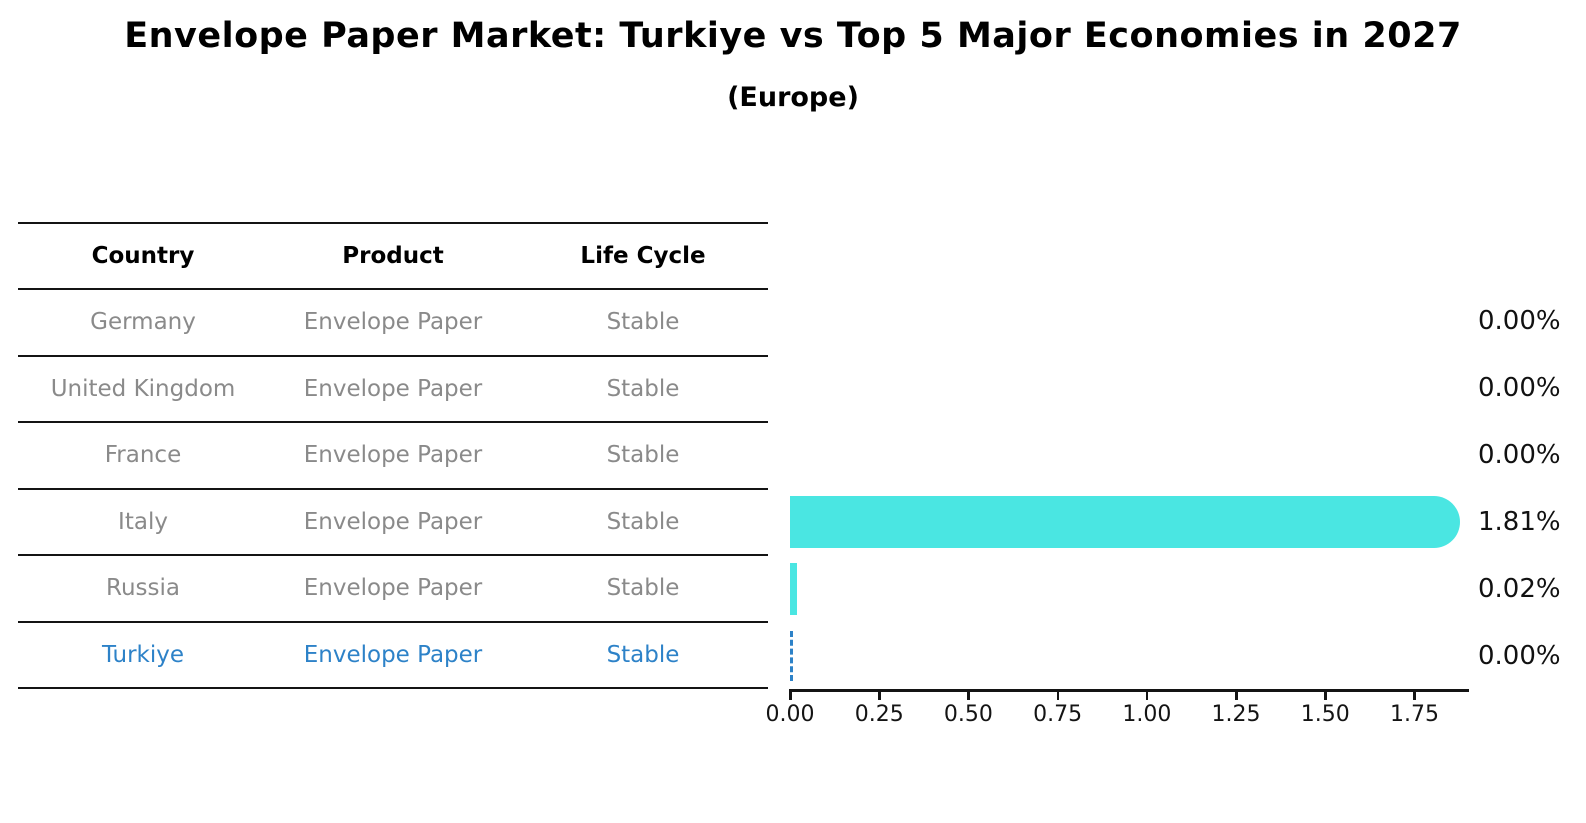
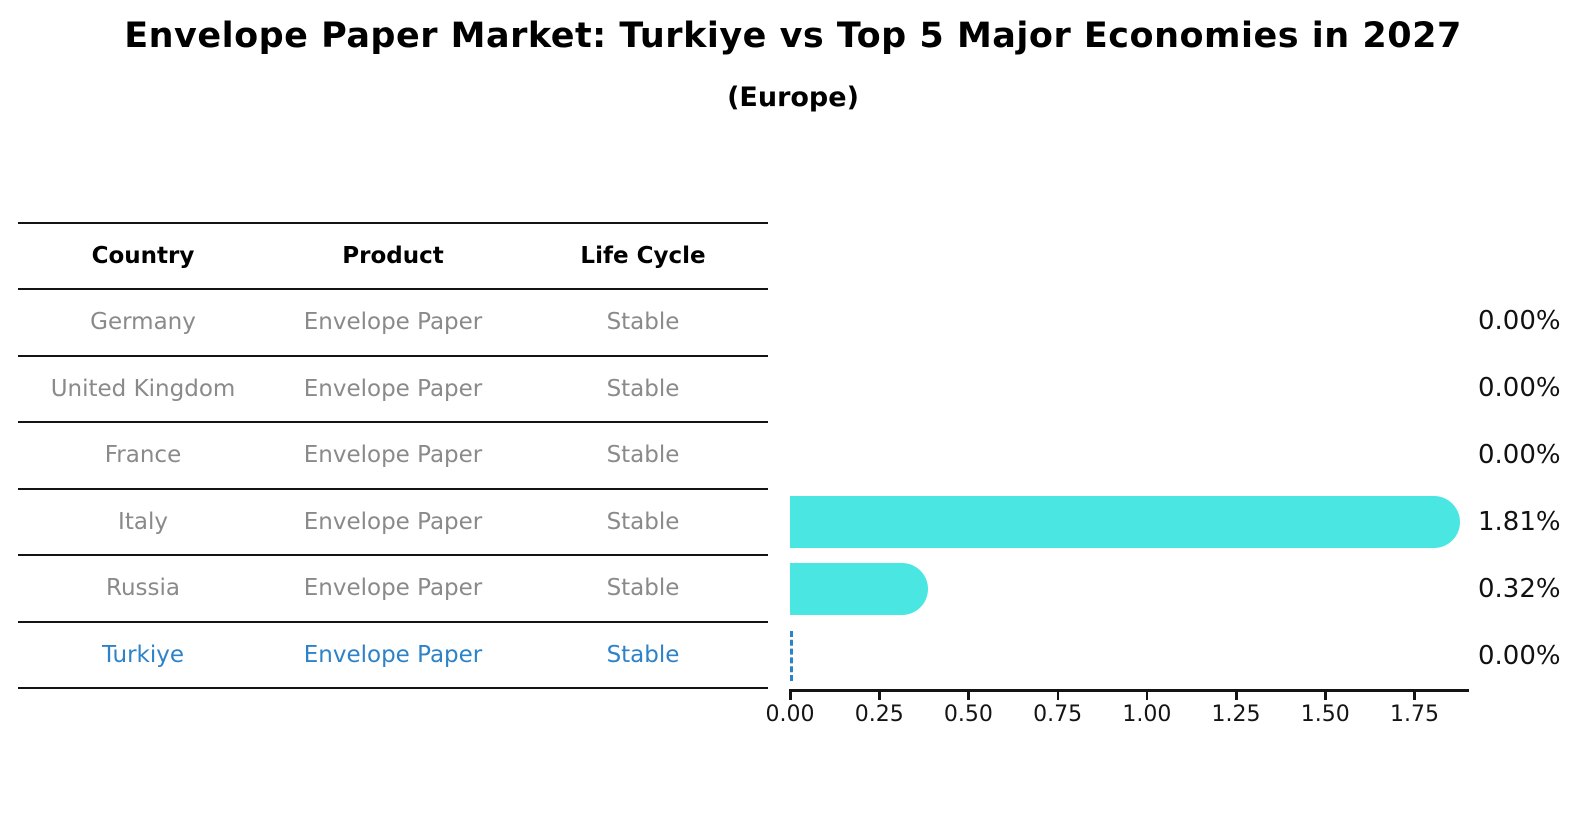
Russia: 0.02% -> 0.32%
